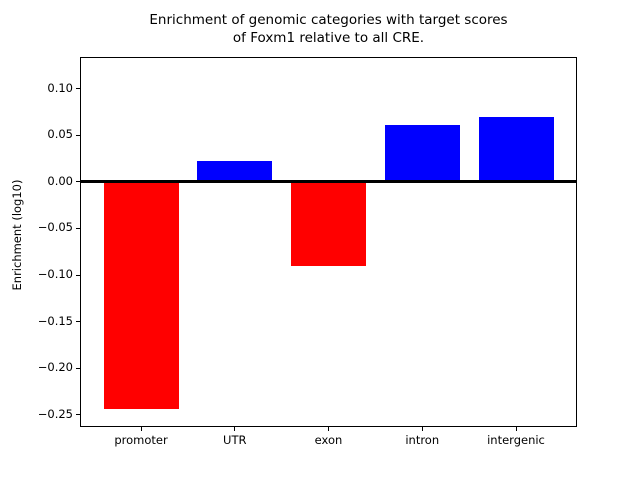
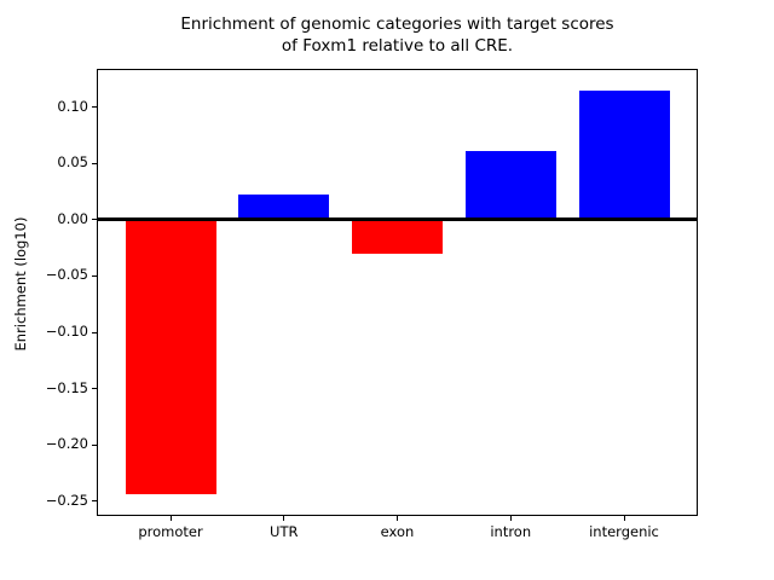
exon: -0.09 -> -0.03
intergenic: 0.07 -> 0.12
